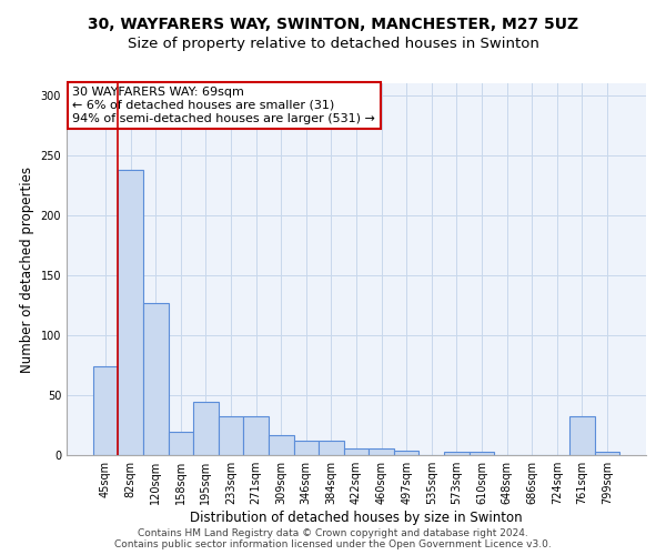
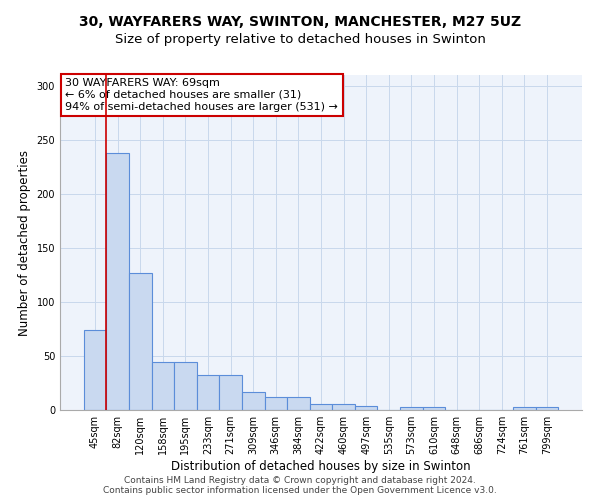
158sqm: 19 -> 44
761sqm: 32 -> 3
